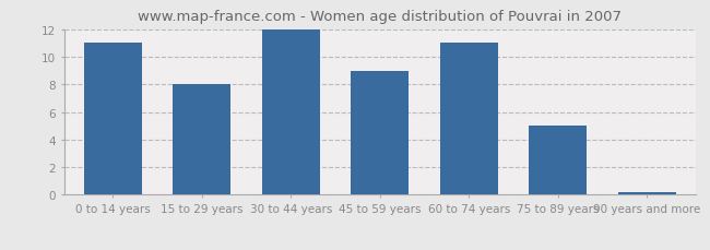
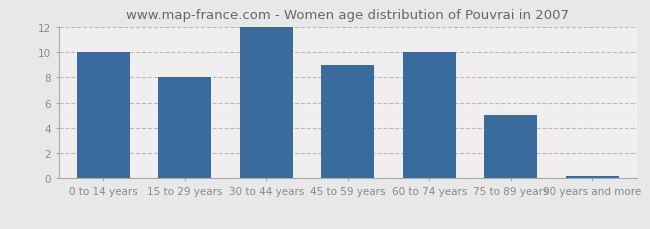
0 to 14 years: 11.0 -> 10.0
60 to 74 years: 11.0 -> 10.0
